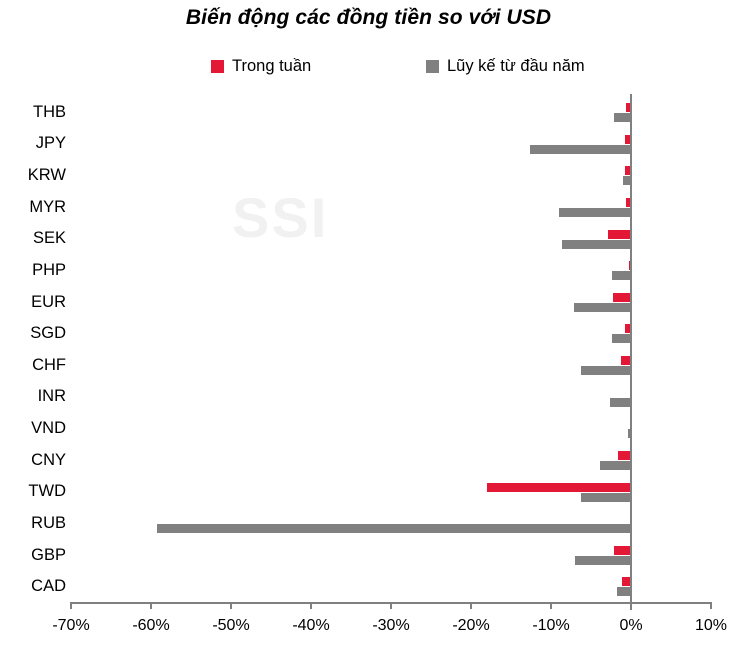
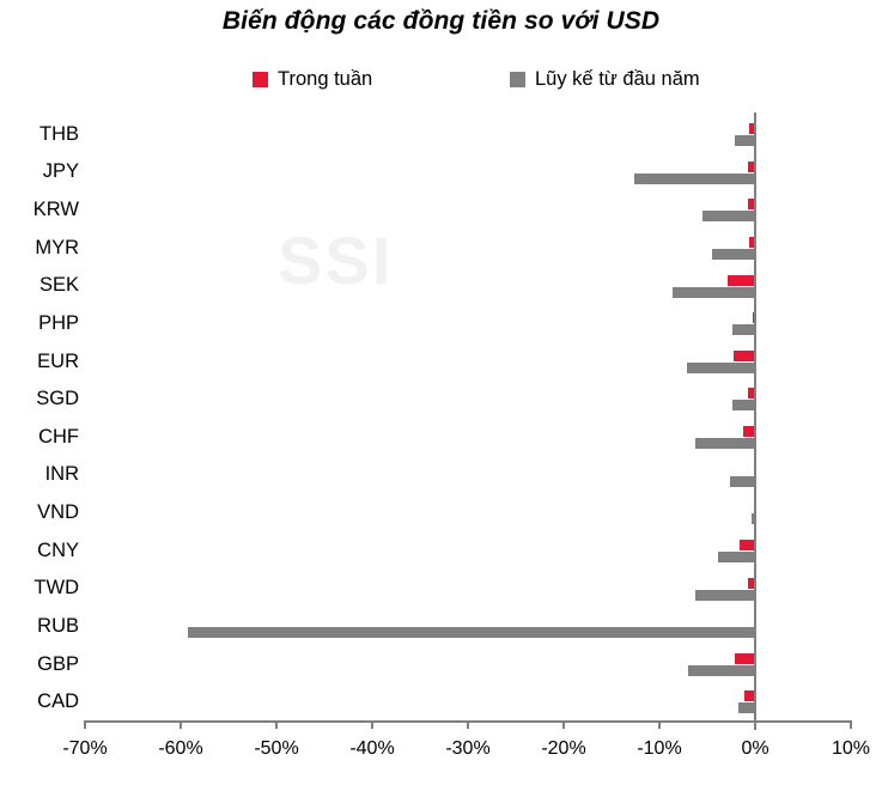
Lũy kế từ đầu năm/KRW: -1% -> -6%
Lũy kế từ đầu năm/MYR: -9% -> -4%
Trong tuần/TWD: -18% -> -1%
